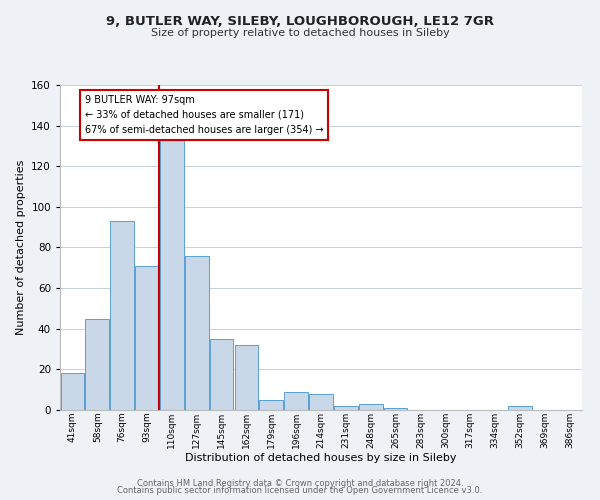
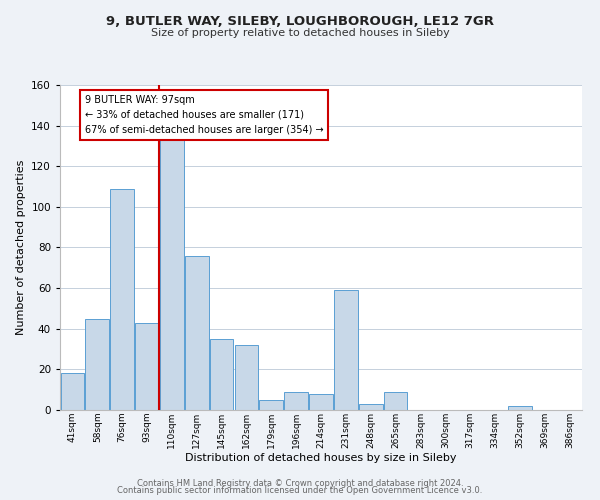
76sqm: 93 -> 109
93sqm: 71 -> 43
231sqm: 2 -> 59
265sqm: 1 -> 9
